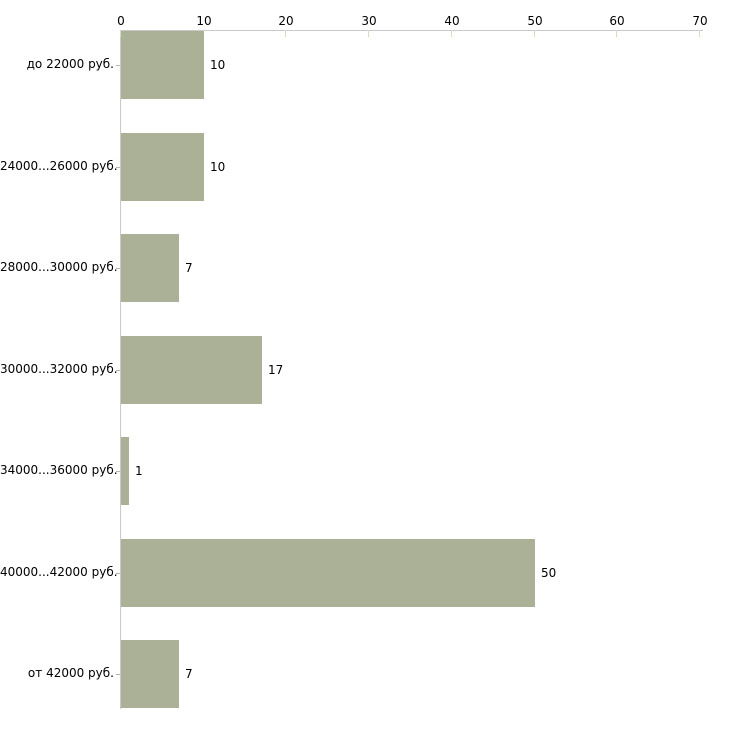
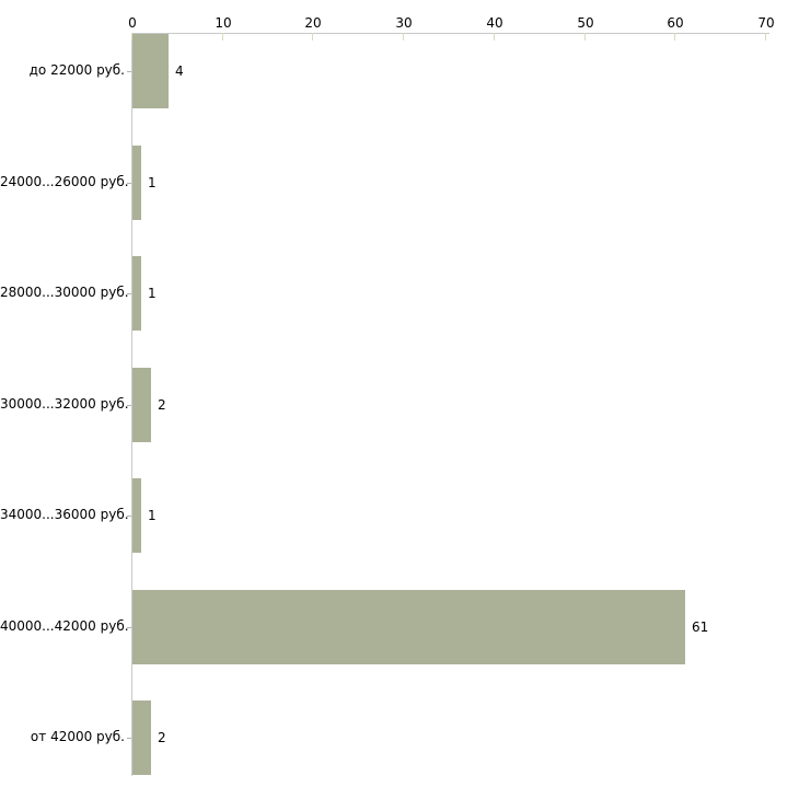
до 22000 руб.: 10 -> 4
24000...26000 руб.: 10 -> 1
28000...30000 руб.: 7 -> 1
30000...32000 руб.: 17 -> 2
40000...42000 руб.: 50 -> 61
от 42000 руб.: 7 -> 2
